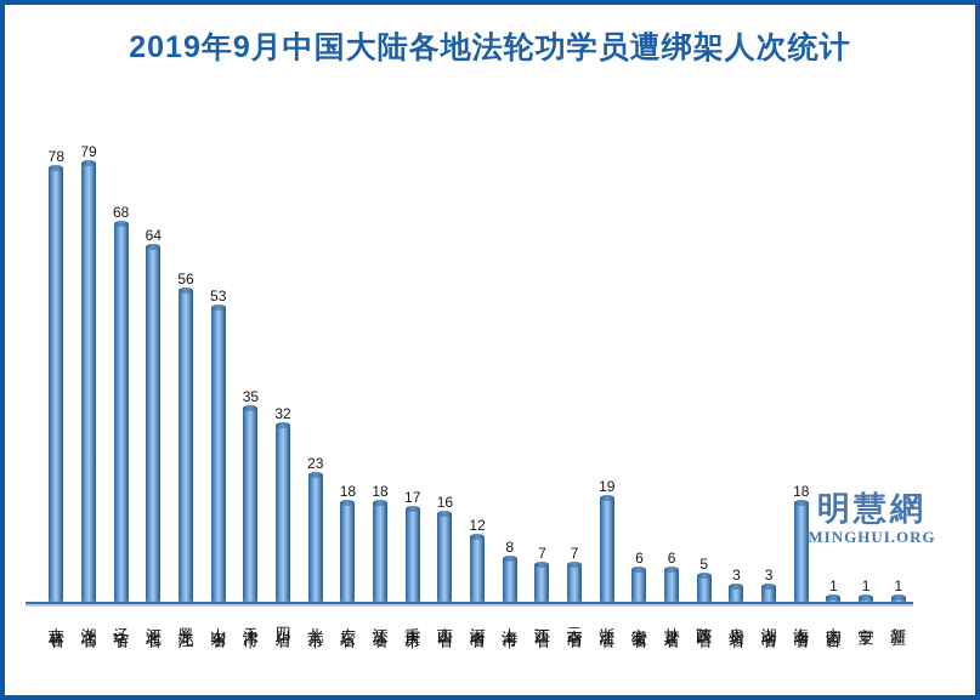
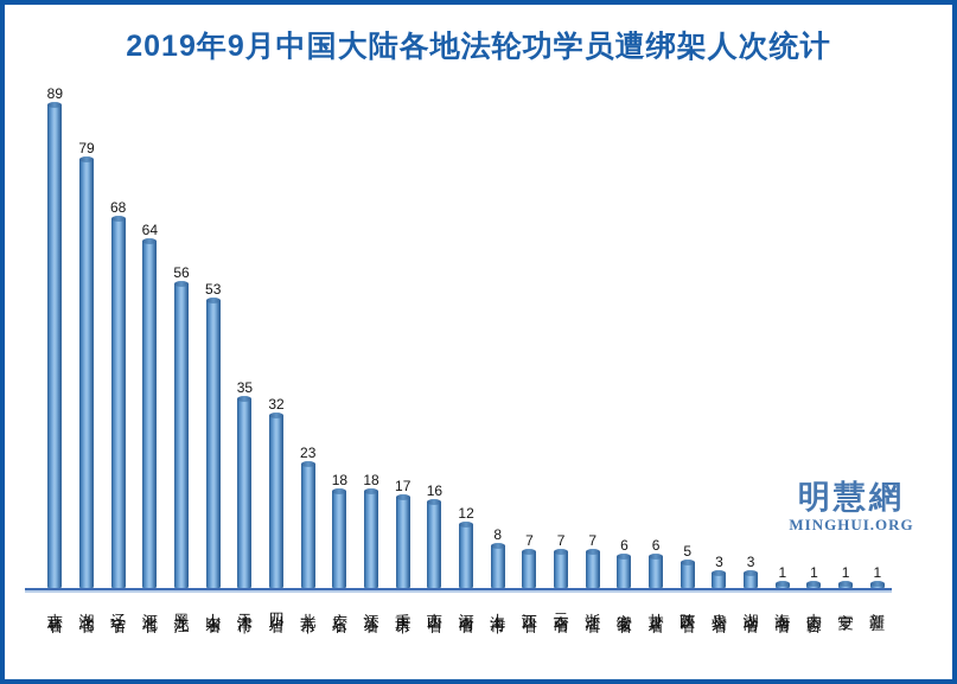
吉林省: 78 -> 89
浙江省: 19 -> 7
海南省: 18 -> 1
